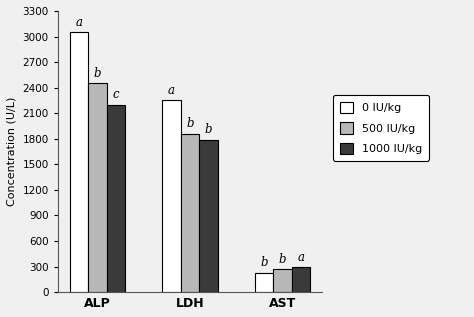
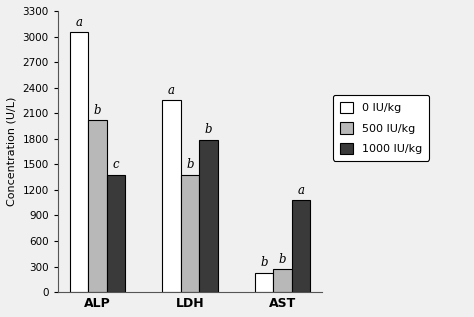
500 IU/kg/ALP: 2450 -> 2020
1000 IU/kg/ALP: 2200 -> 1380
500 IU/kg/LDH: 1860 -> 1380
1000 IU/kg/AST: 290 -> 1080
